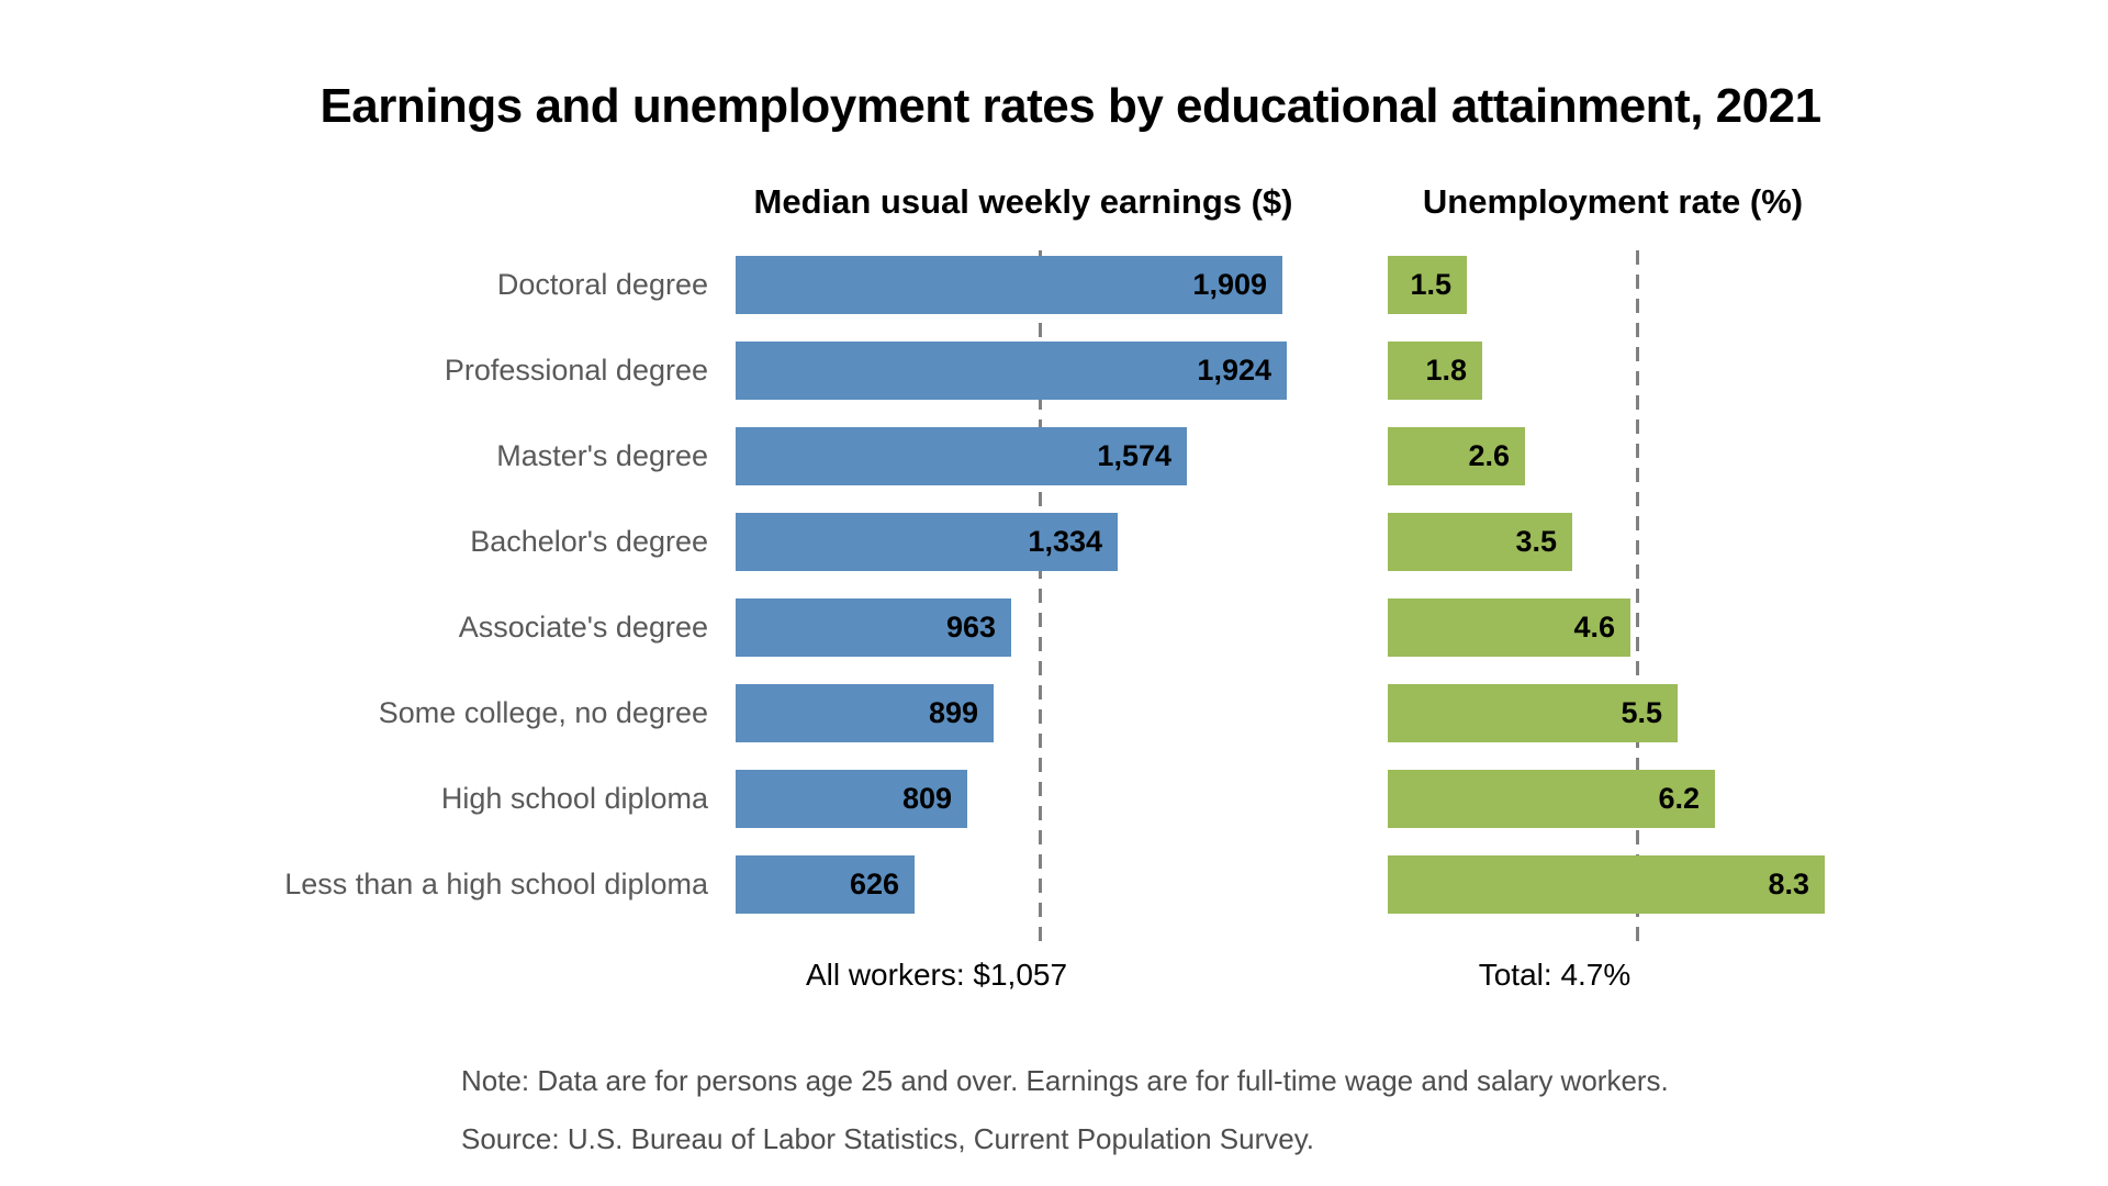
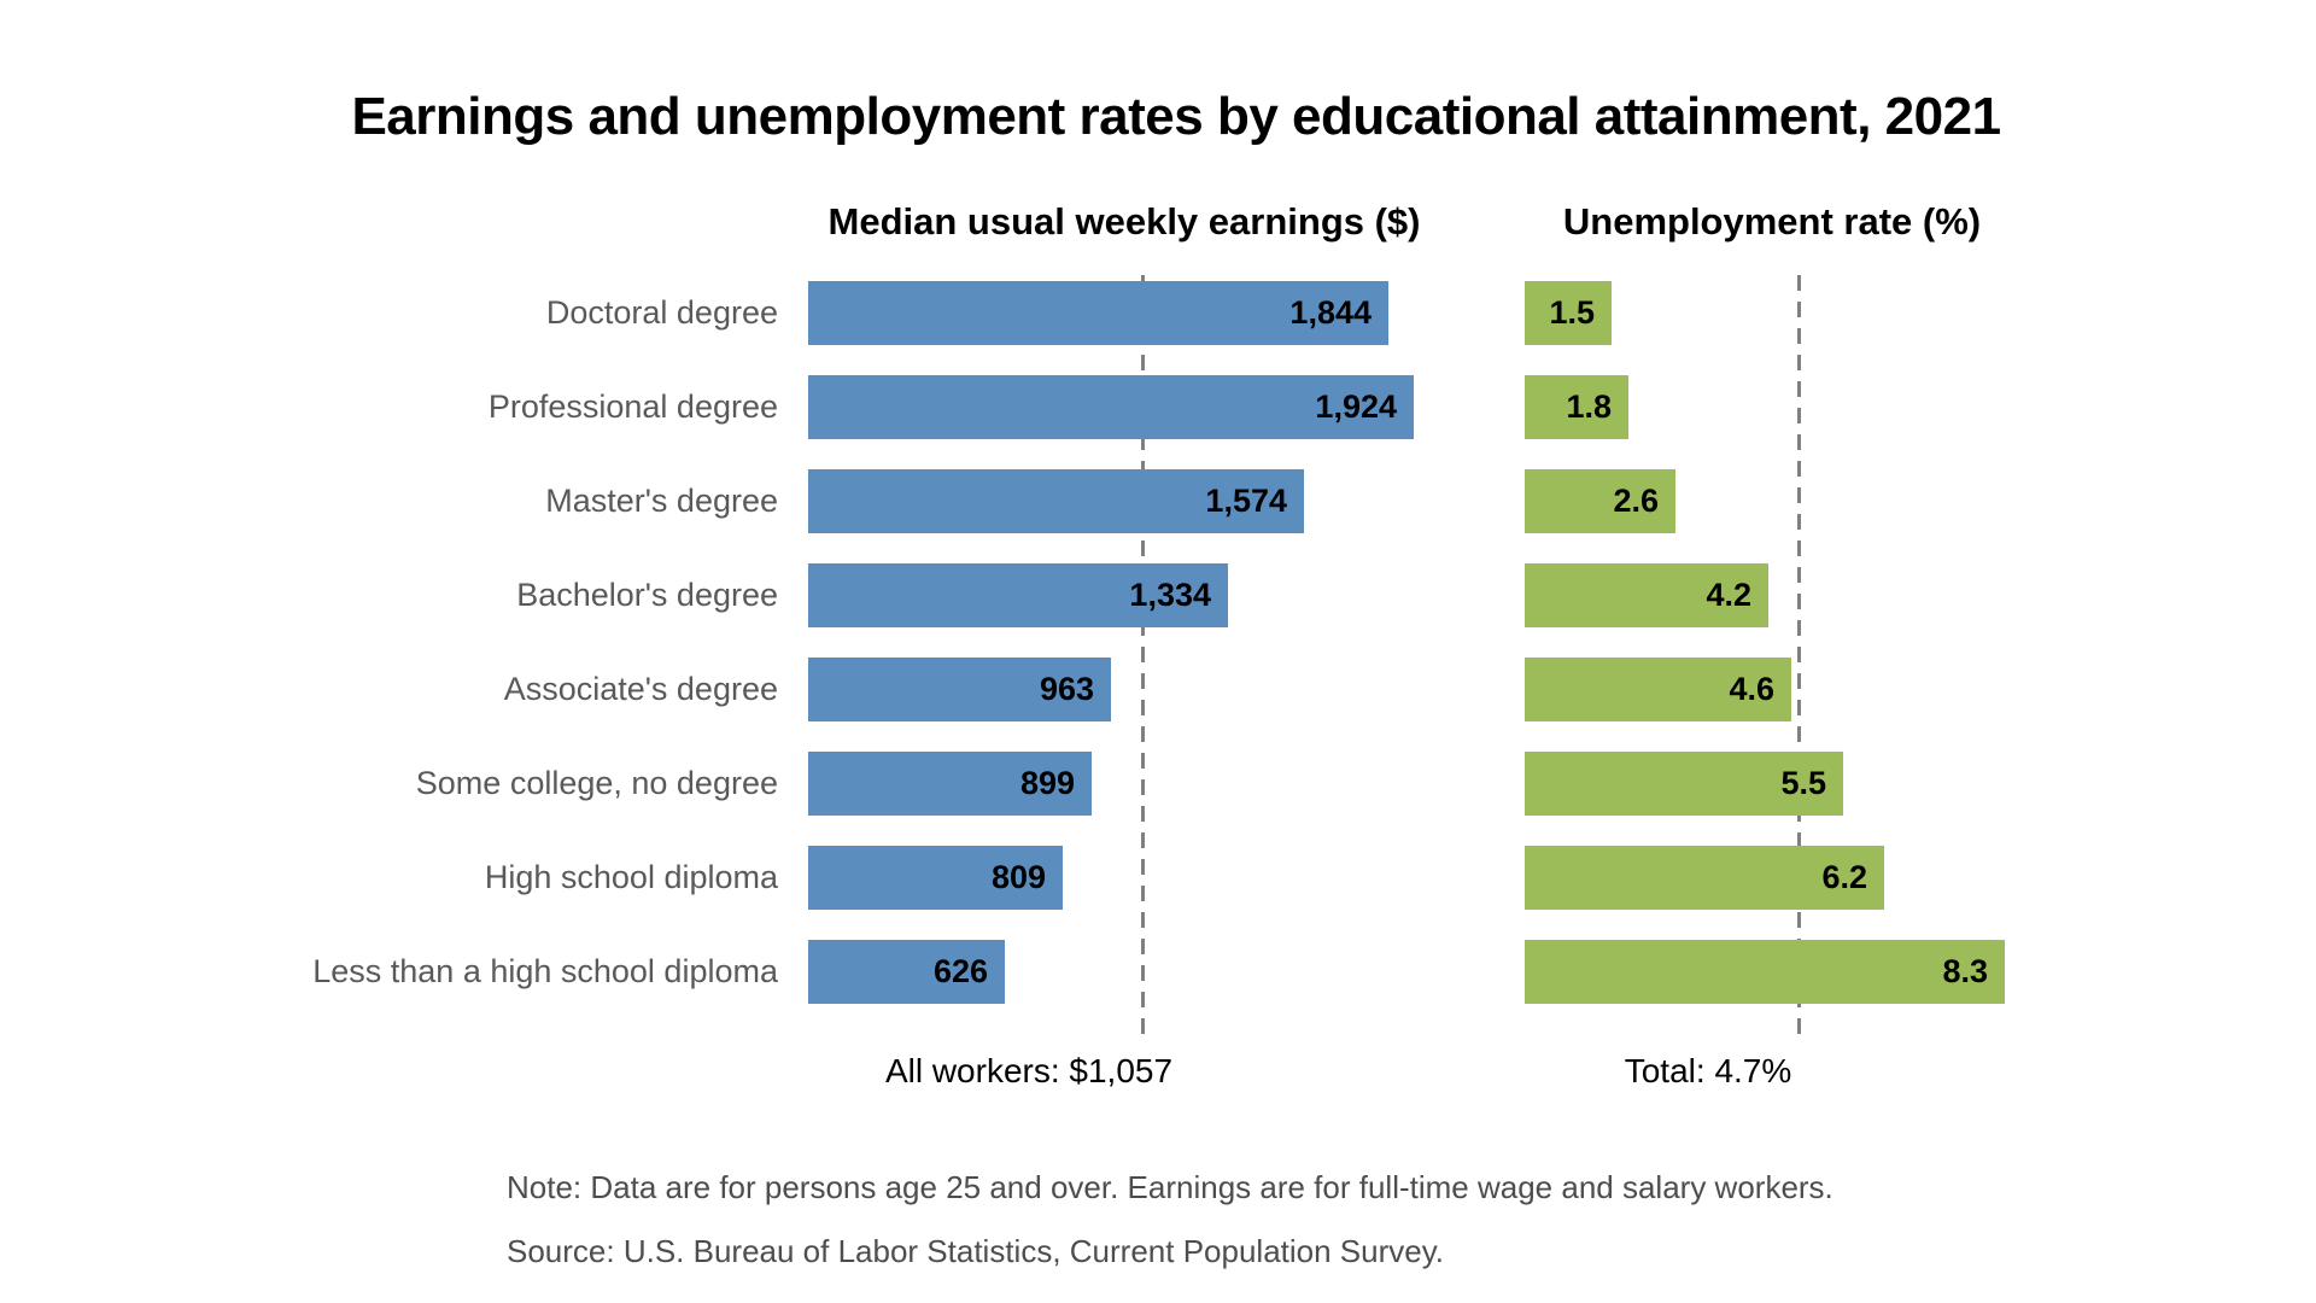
Median usual weekly earnings ($)/Doctoral degree: 1,909 -> 1,844
Unemployment rate (%)/Bachelor's degree: 3.5 -> 4.2
